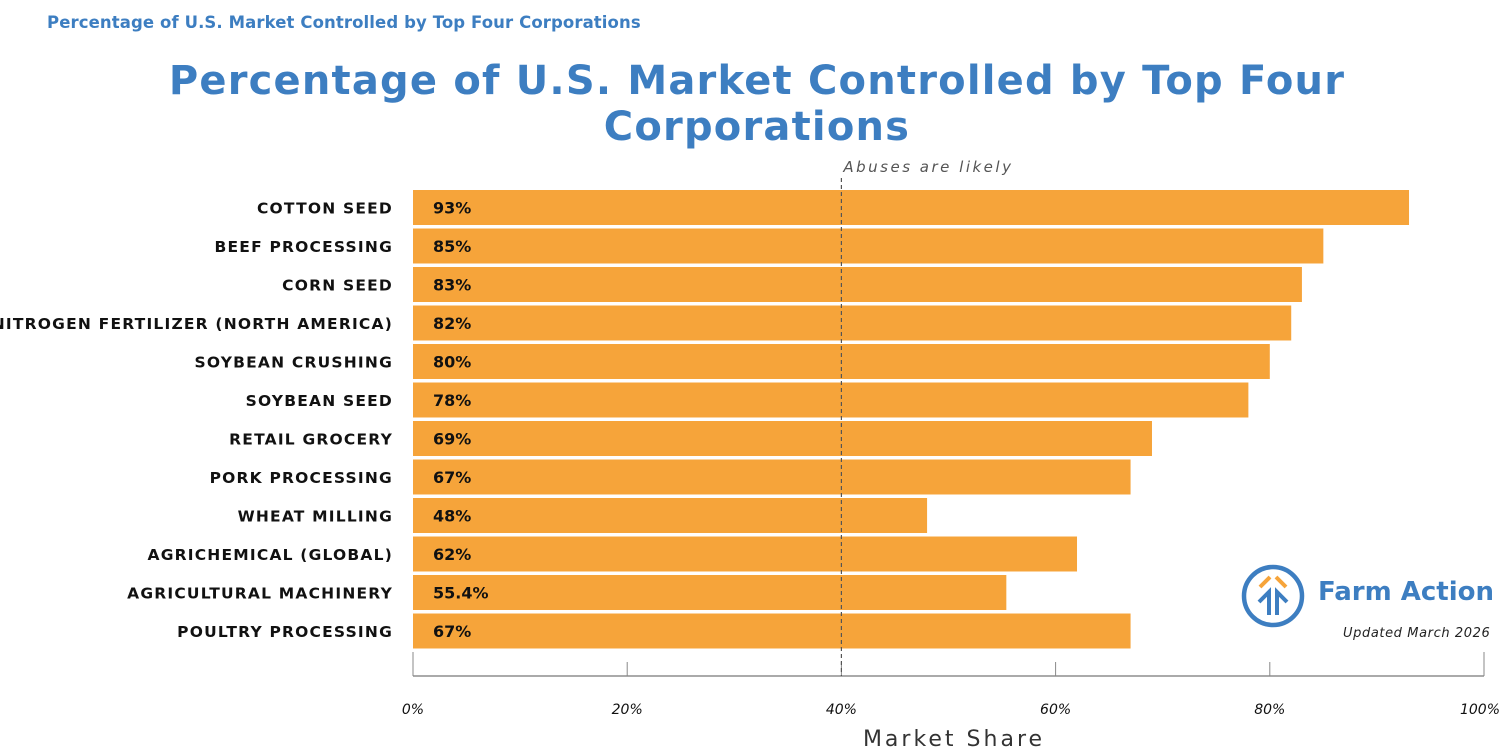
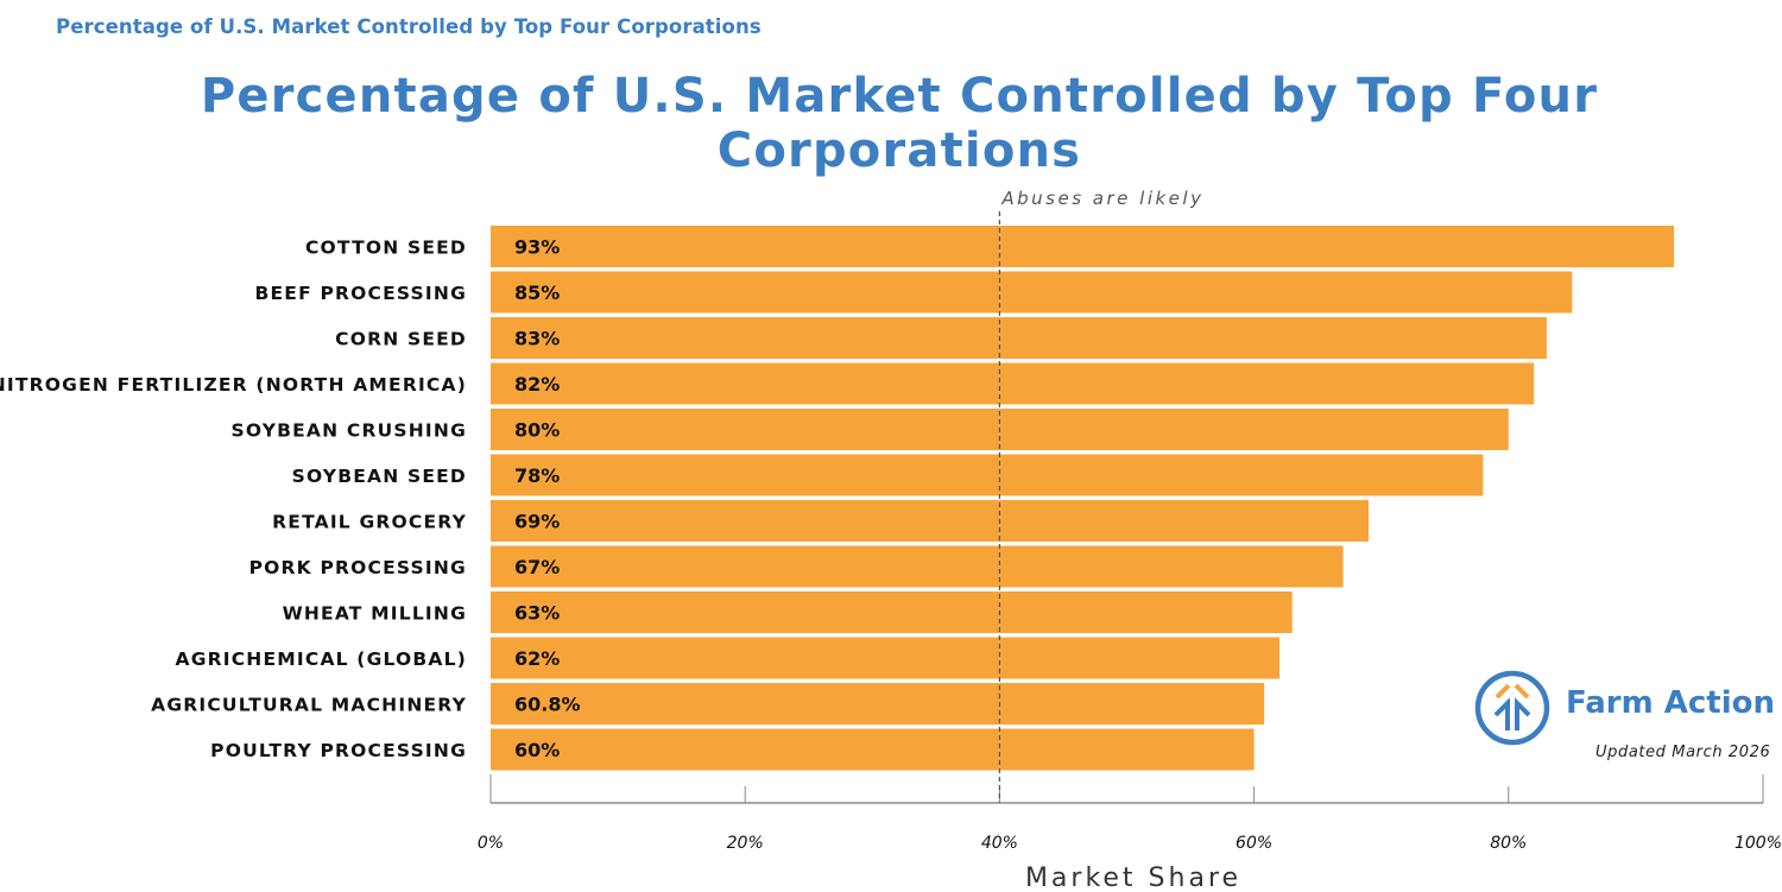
WHEAT MILLING: 48% -> 63%
AGRICULTURAL MACHINERY: 55.4% -> 60.8%
POULTRY PROCESSING: 67% -> 60%
